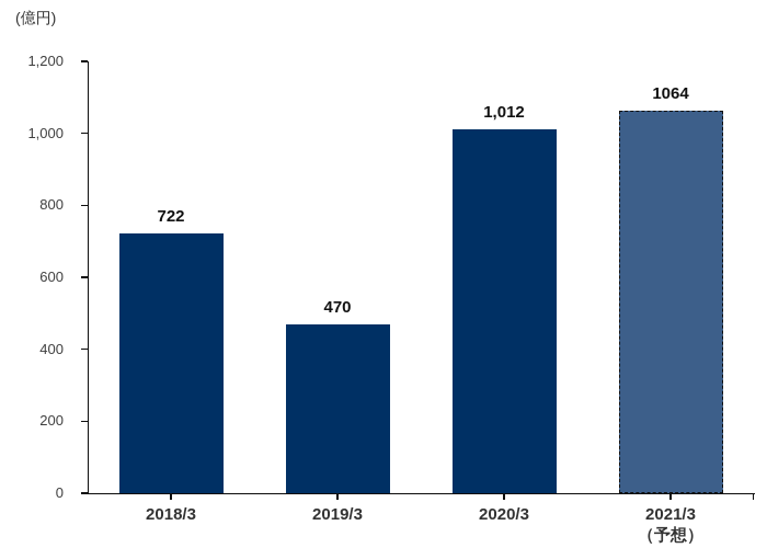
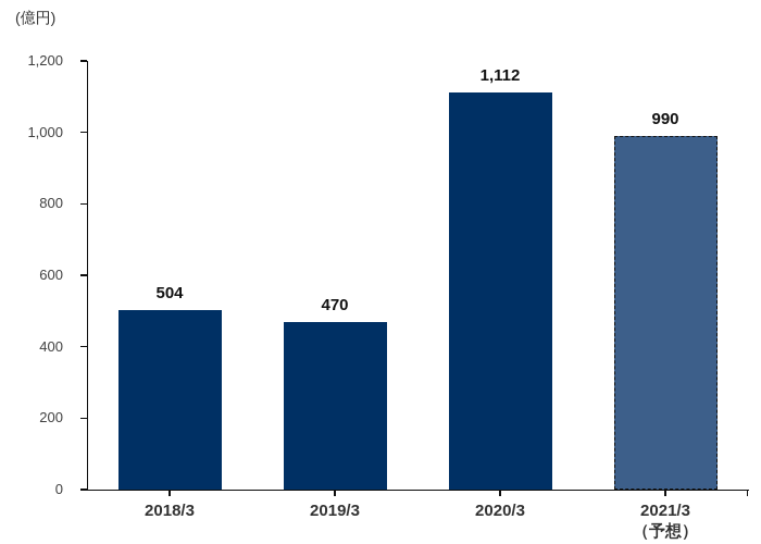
2018/3: 722 -> 504
2020/3: 1,012 -> 1,112
2021/3 （予想）: 1064 -> 990
